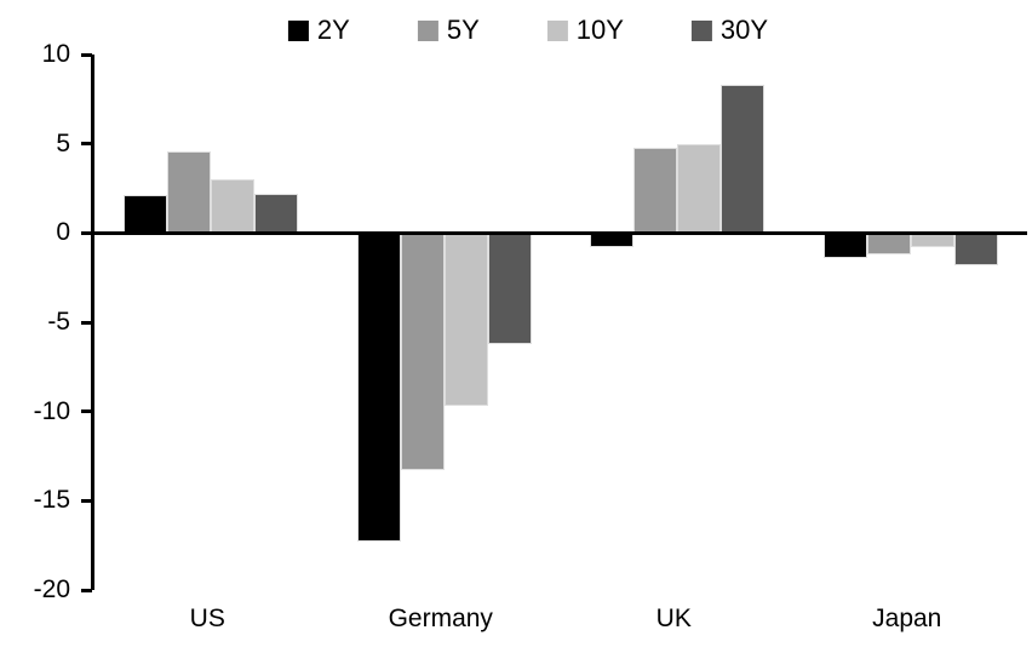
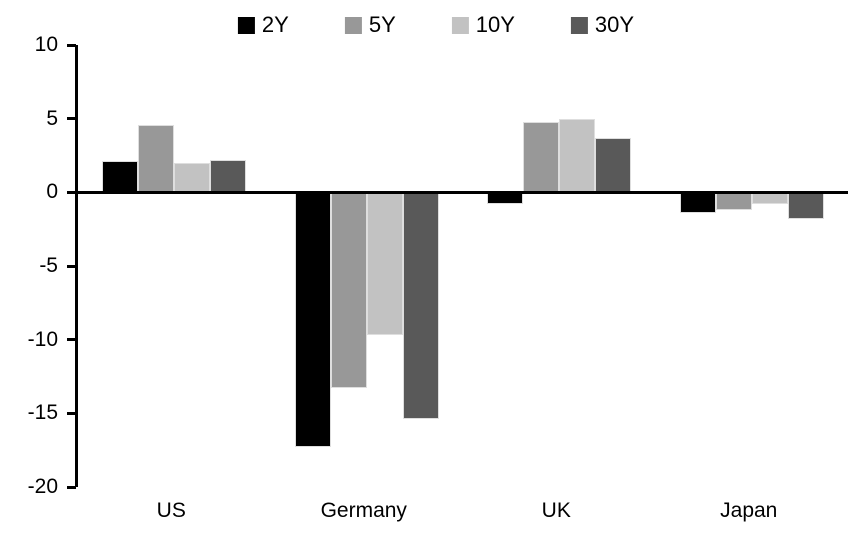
10Y/US: 3.0 -> 2.0
30Y/Germany: -6.2 -> -15.4
30Y/UK: 8.3 -> 3.7
